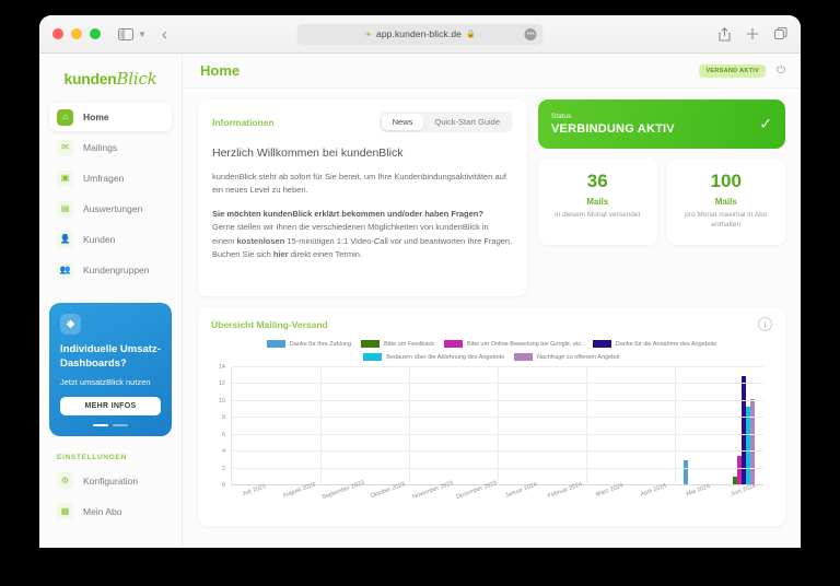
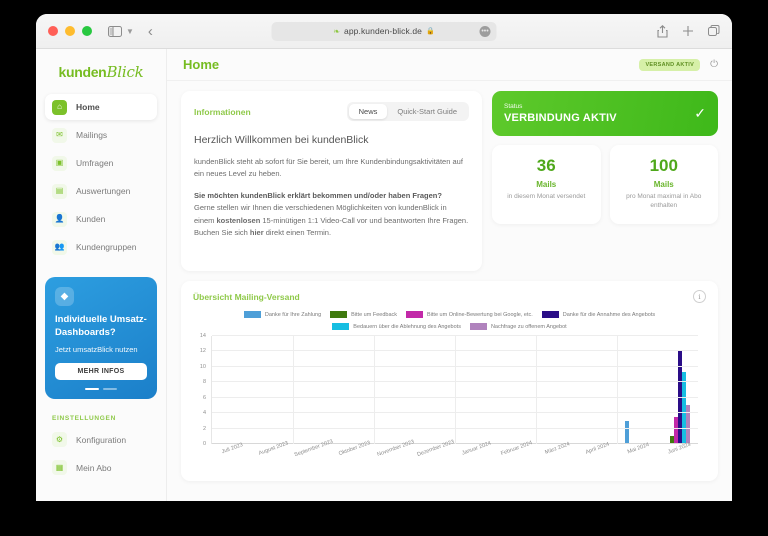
Danke für die Annahme des Angebots/Juni 2024: 13 -> 12
Nachfrage zu offenem Angebot/Juni 2024: 10 -> 5
